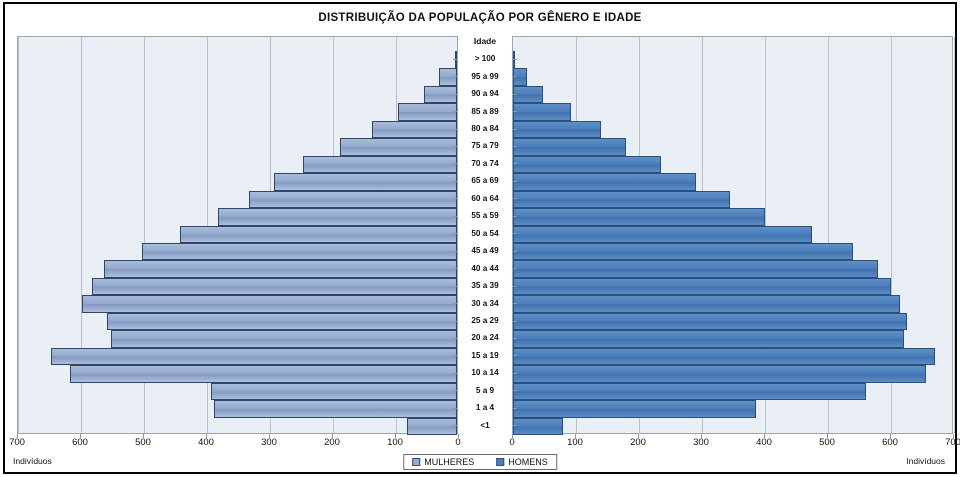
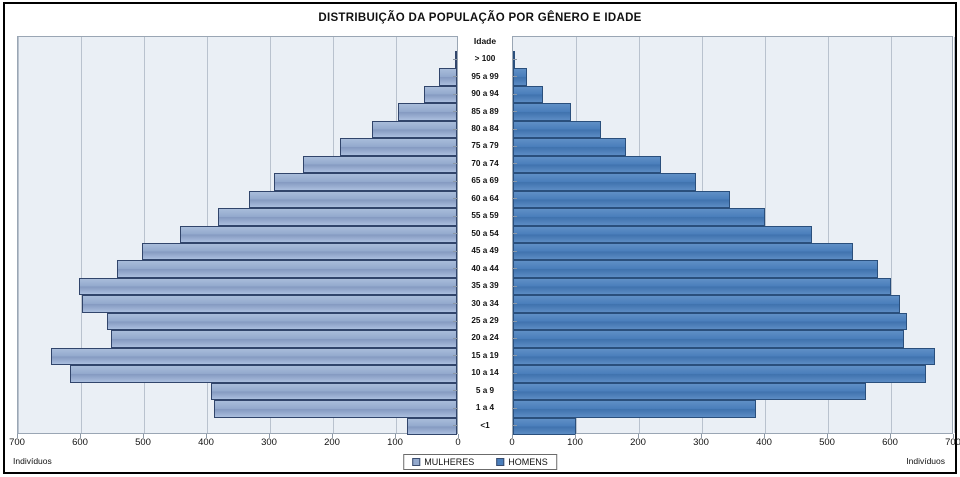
MULHERES/40 a 44: 560 -> 540
MULHERES/35 a 39: 580 -> 600
HOMENS/<1: 80 -> 100
